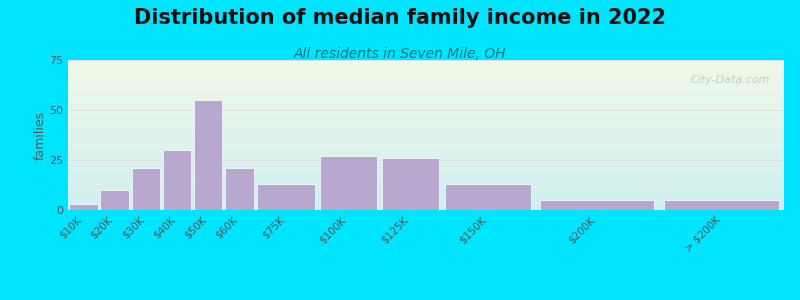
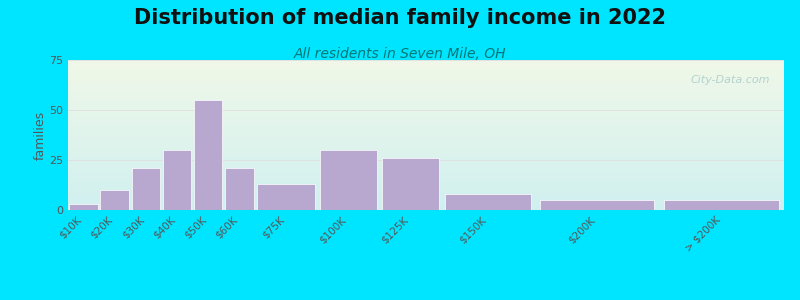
$100K: 27 -> 30
$150K: 13 -> 8
